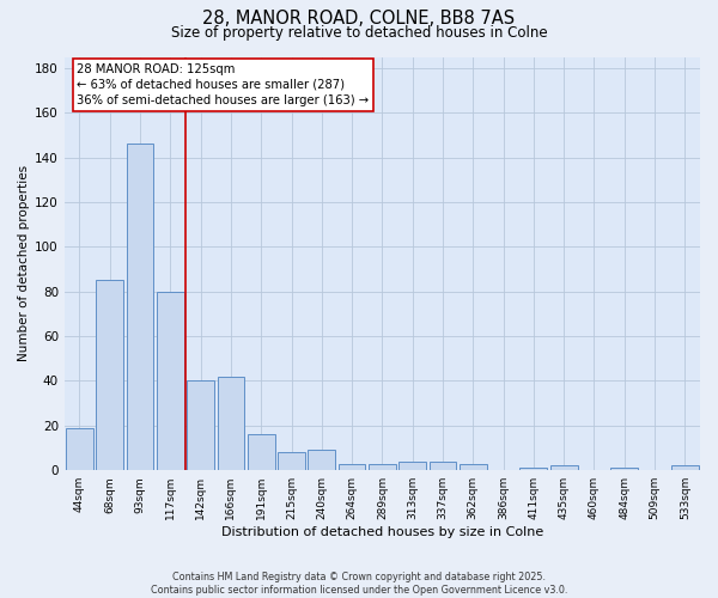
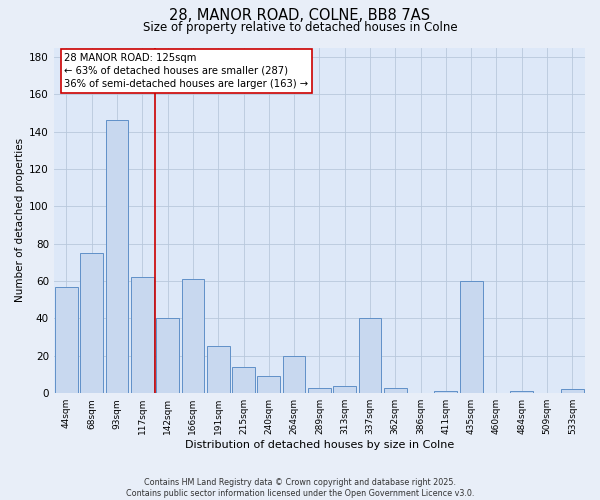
44sqm: 19 -> 57
68sqm: 85 -> 75
117sqm: 80 -> 62
166sqm: 42 -> 61
191sqm: 16 -> 25
215sqm: 8 -> 14
264sqm: 3 -> 20
337sqm: 4 -> 40
435sqm: 2 -> 60
